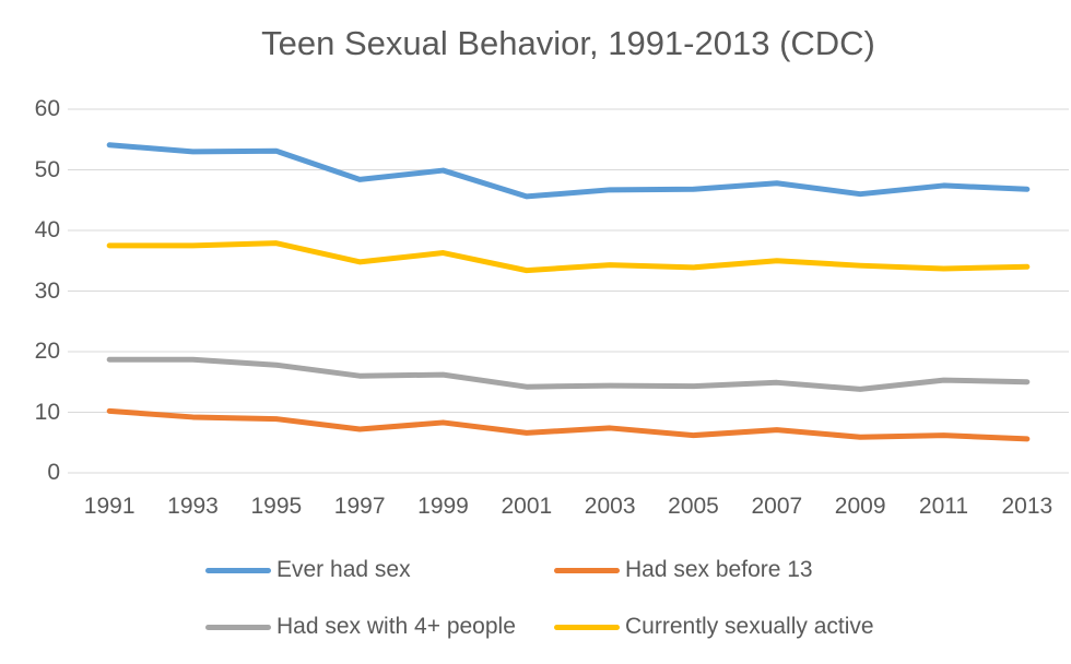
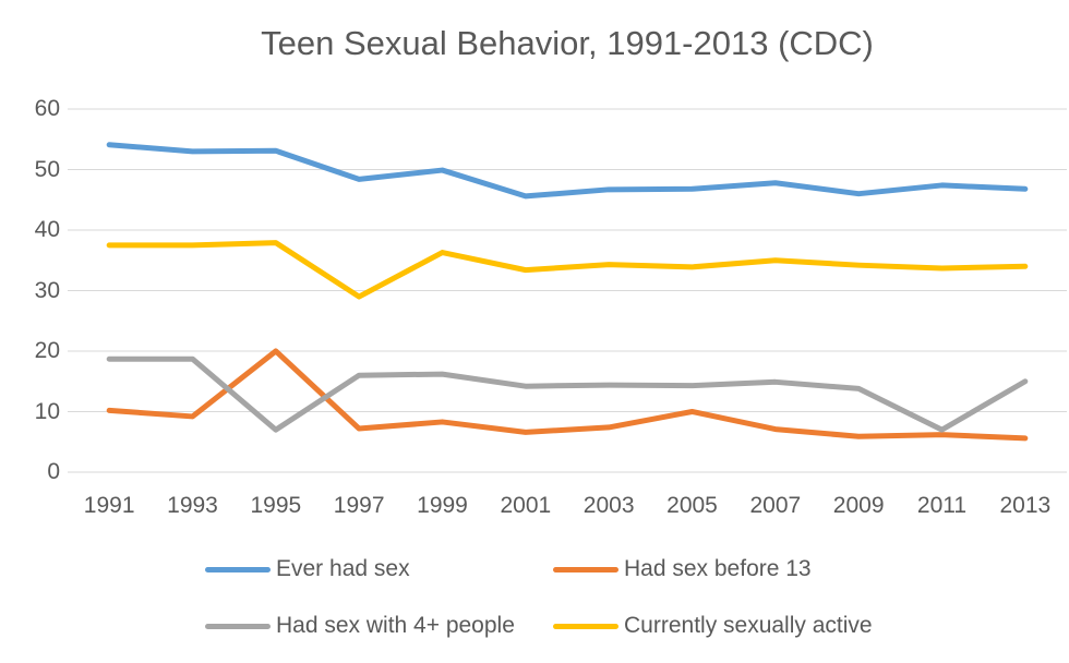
Had sex before 13/1995: 9 -> 20
Had sex with 4+ people/1995: 18 -> 7
Currently sexually active/1997: 35 -> 29
Had sex before 13/2005: 6 -> 10
Had sex with 4+ people/2011: 15 -> 7
